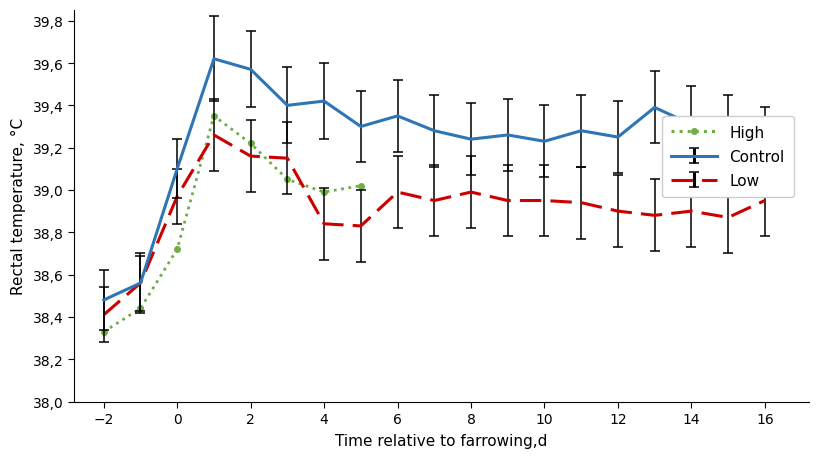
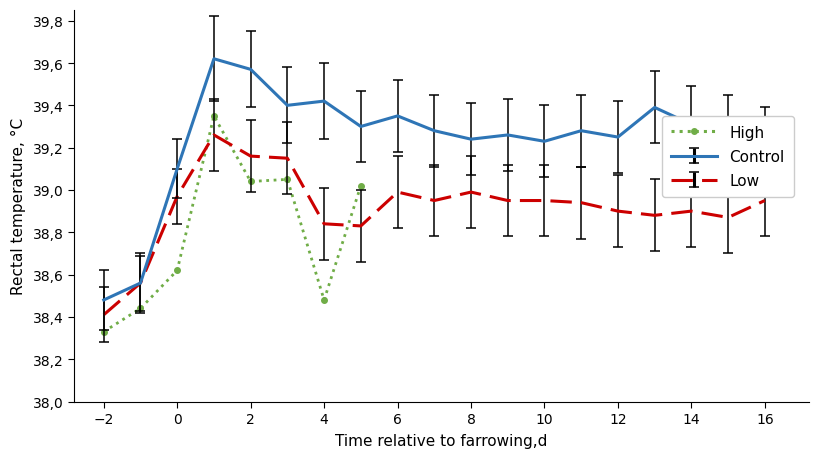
High/0: 38,72 -> 38,62
High/2: 39,22 -> 39,04
High/4: 38,99 -> 38,48
